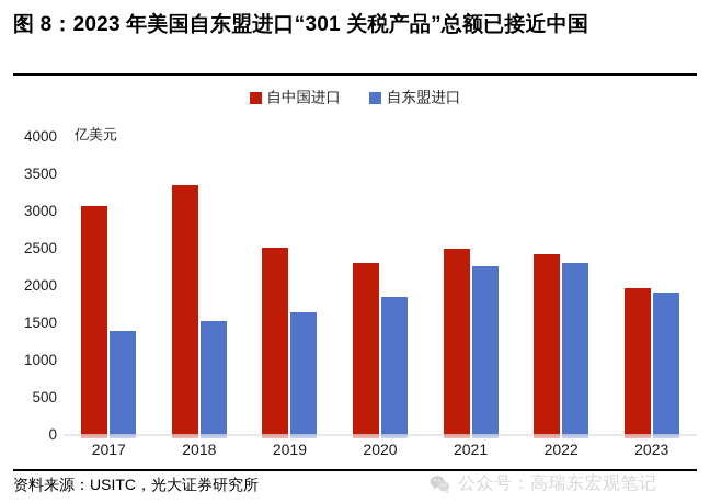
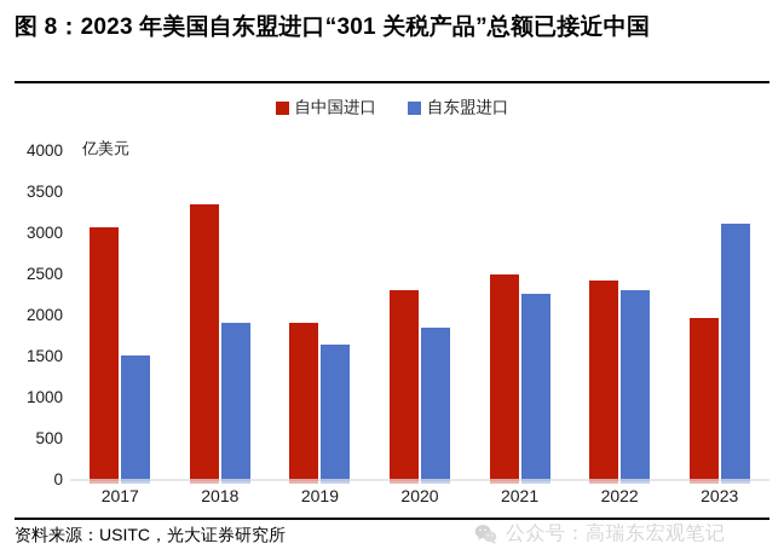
自东盟进口/2017: 1400 -> 1500
自东盟进口/2018: 1500 -> 1900
自中国进口/2019: 2500 -> 1900
自东盟进口/2023: 1900 -> 3100
